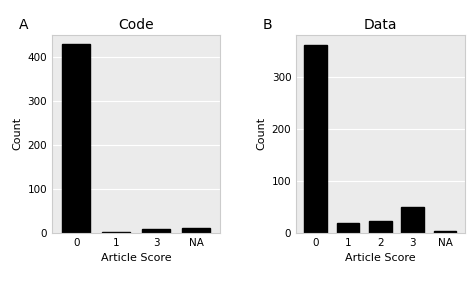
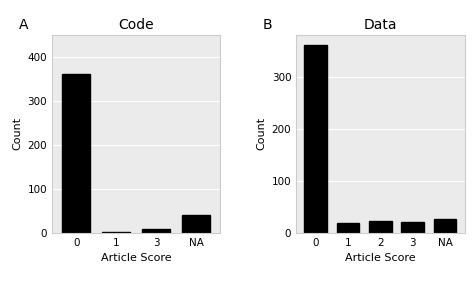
Code/0: 430 -> 360
Code/NA: 12 -> 40
Data/3: 50 -> 20
Data/NA: 4 -> 26
